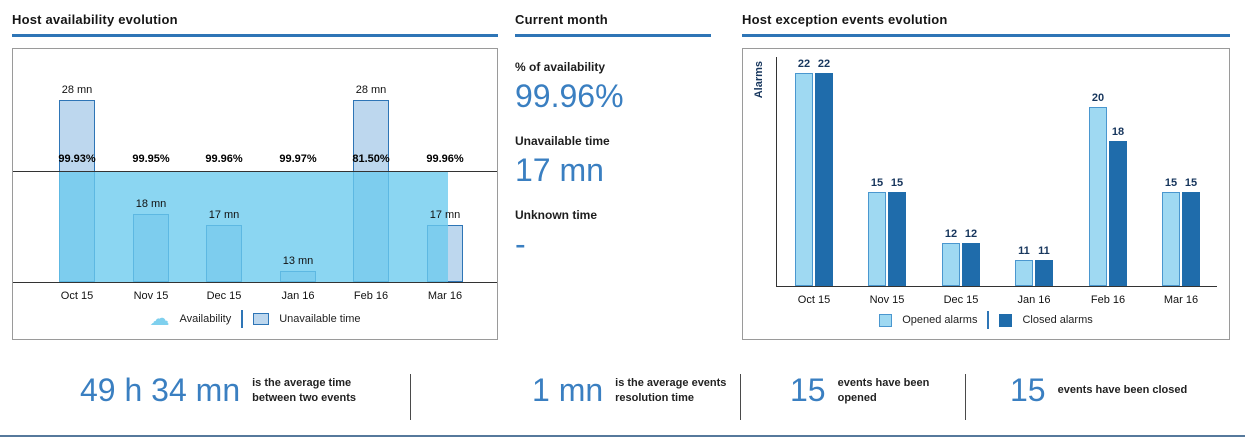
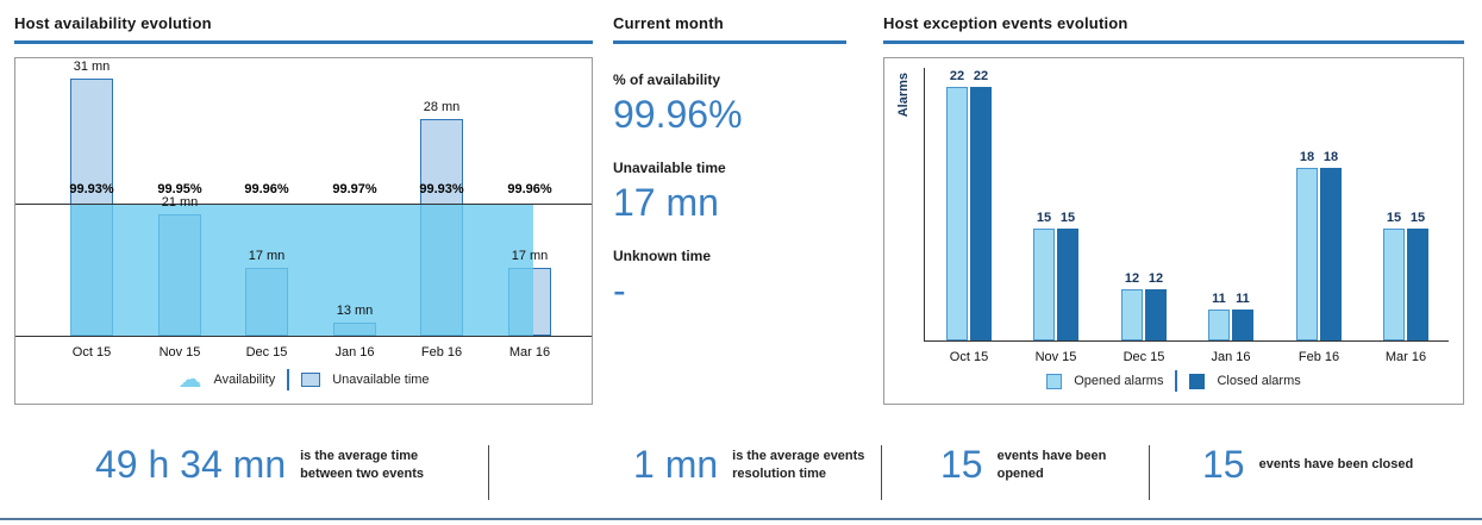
Host availability evolution/Unavailable time/Oct 15: 28 -> 31
Host availability evolution/Unavailable time/Nov 15: 18 -> 21
Host availability evolution/Availability/Feb 16: 81.50% -> 99.93%
Host exception events evolution/Opened alarms/Feb 16: 20 -> 18
